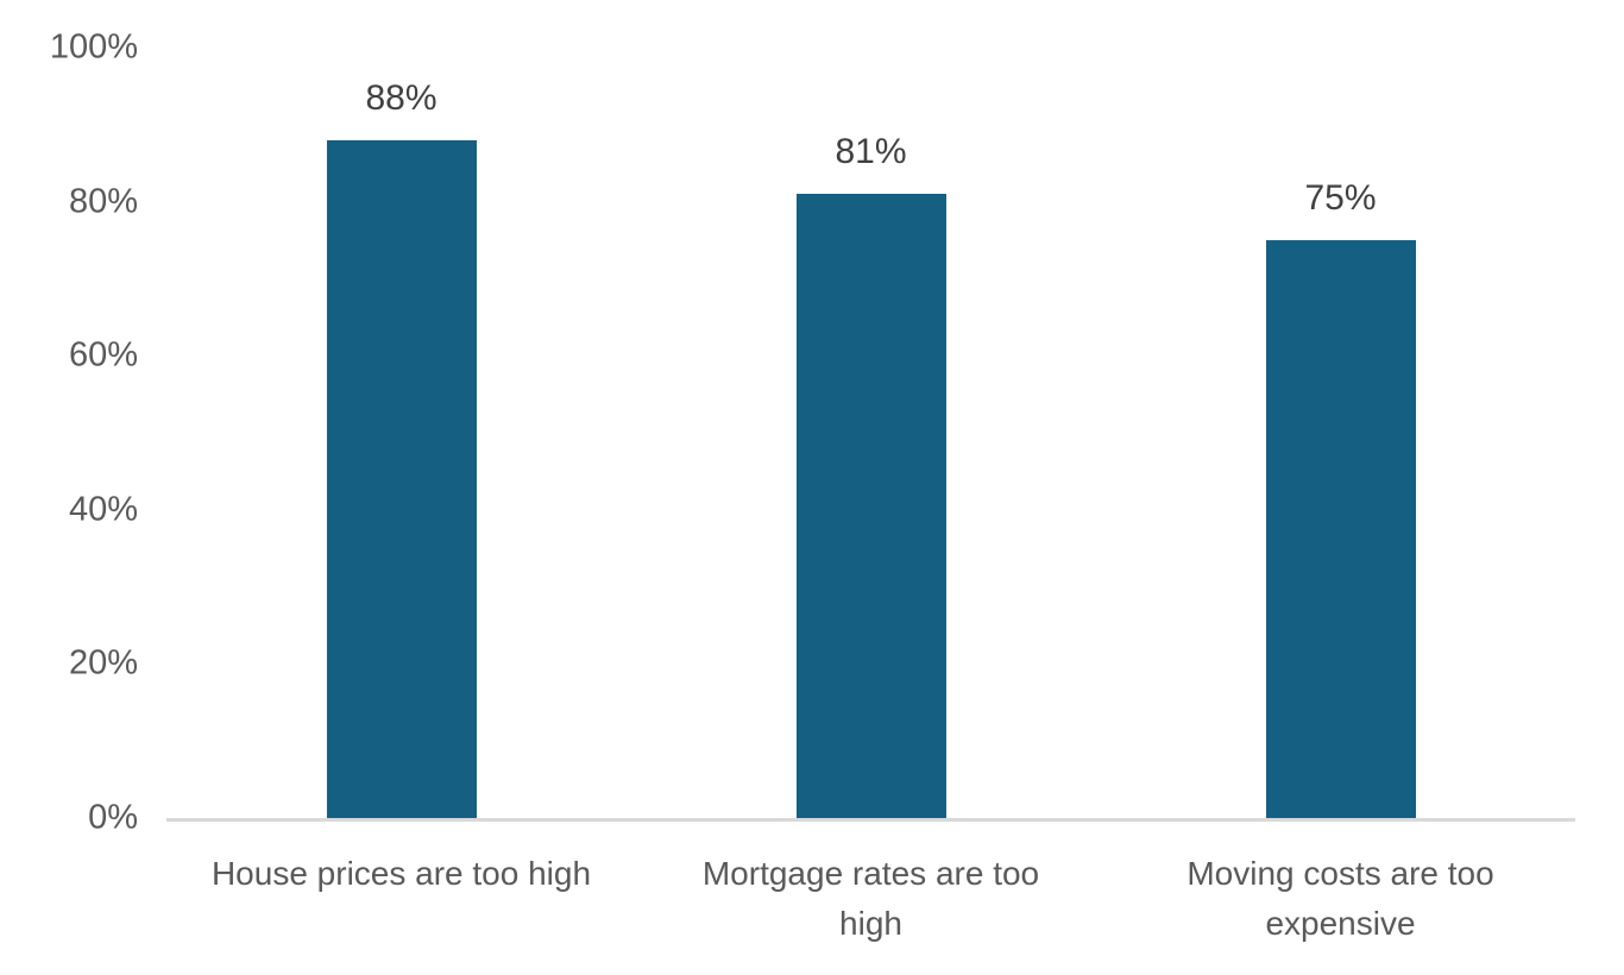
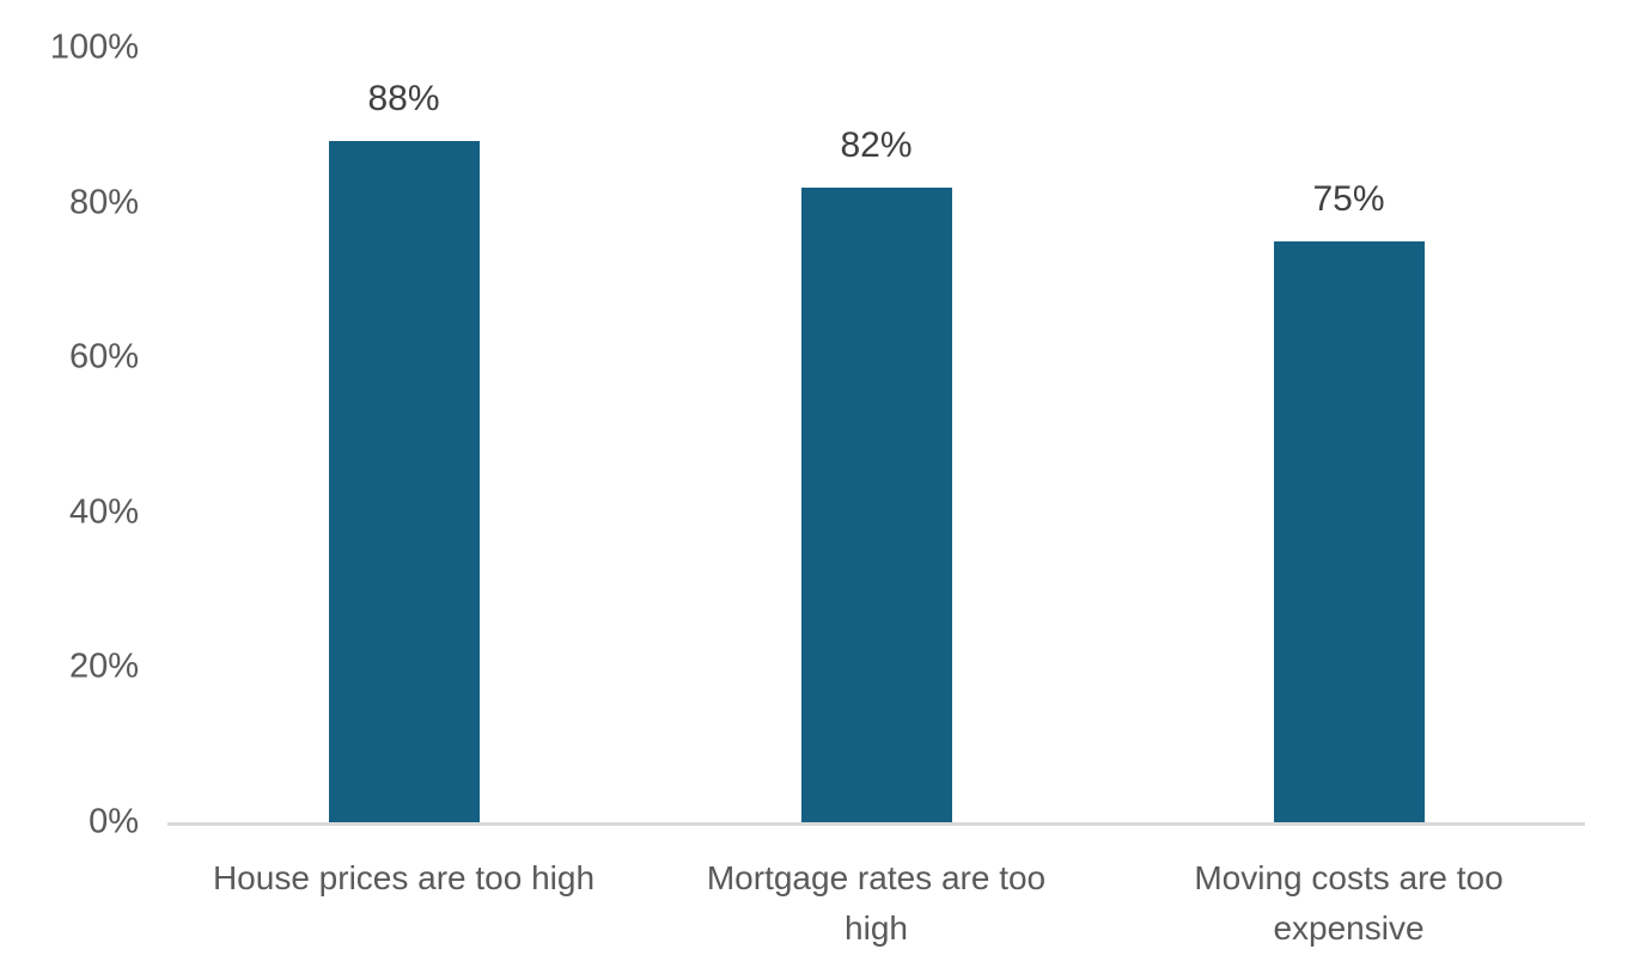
Mortgage rates are too high: 81% -> 82%
